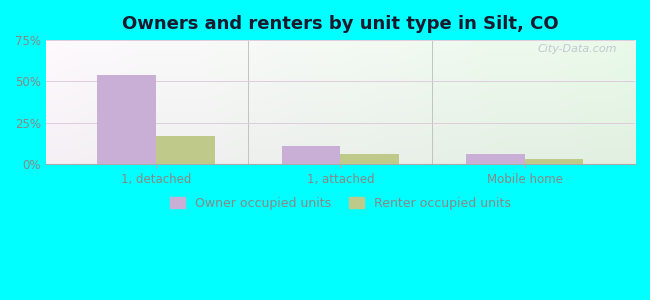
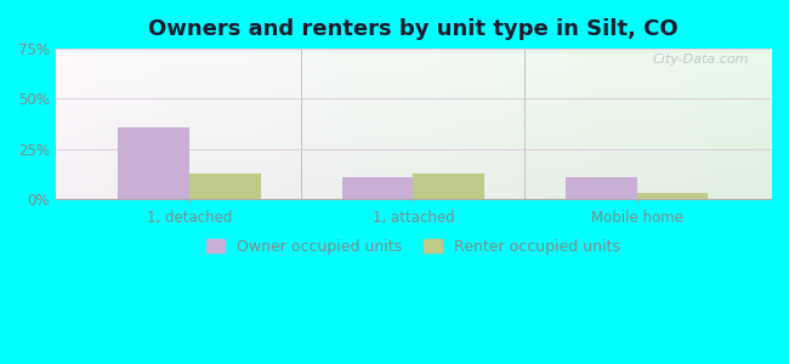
Owner occupied units/1, detached: 54% -> 36%
Renter occupied units/1, detached: 17% -> 13%
Renter occupied units/1, attached: 6% -> 13%
Owner occupied units/Mobile home: 6% -> 11%
